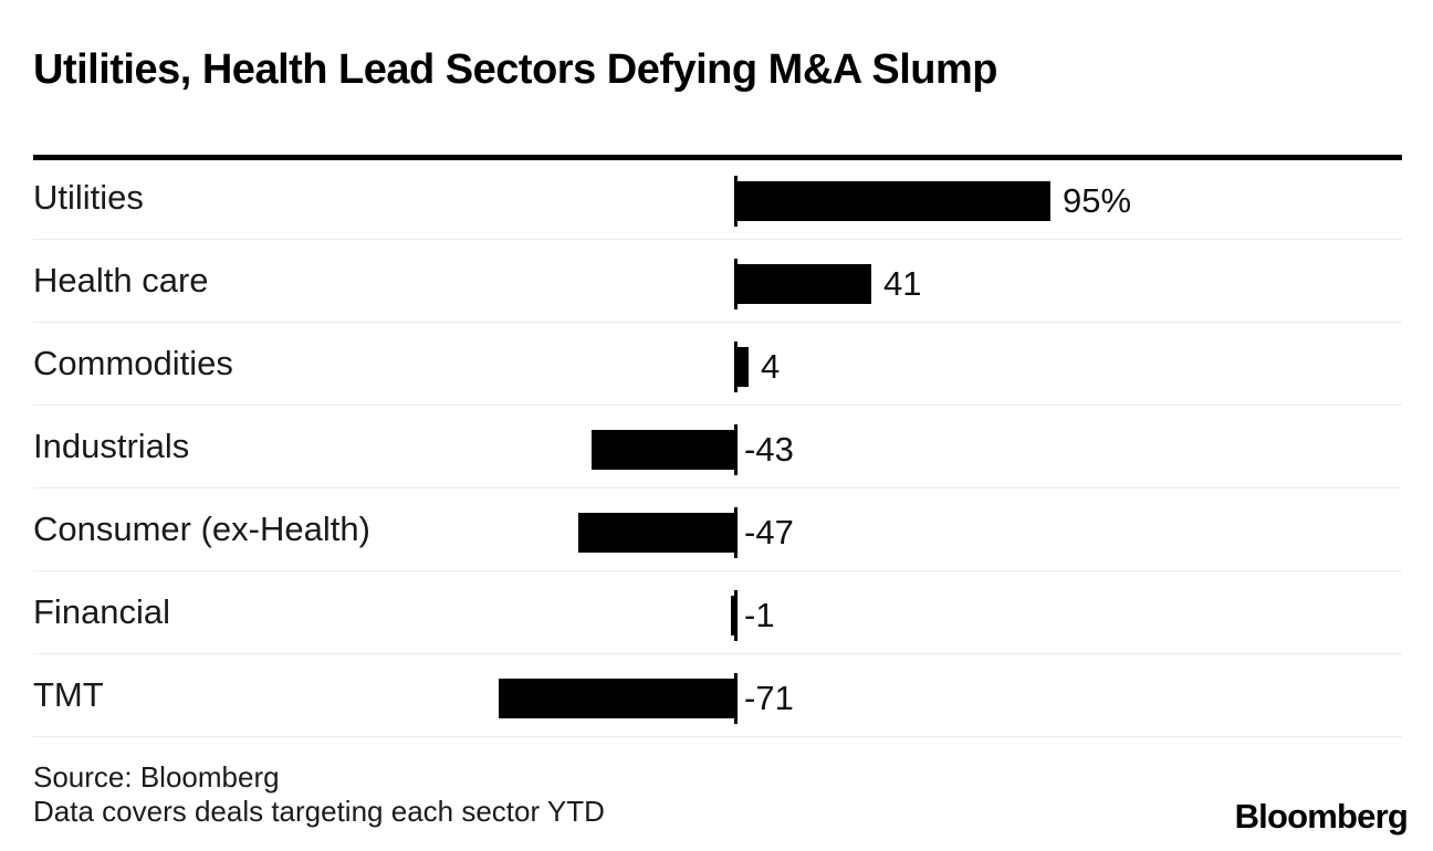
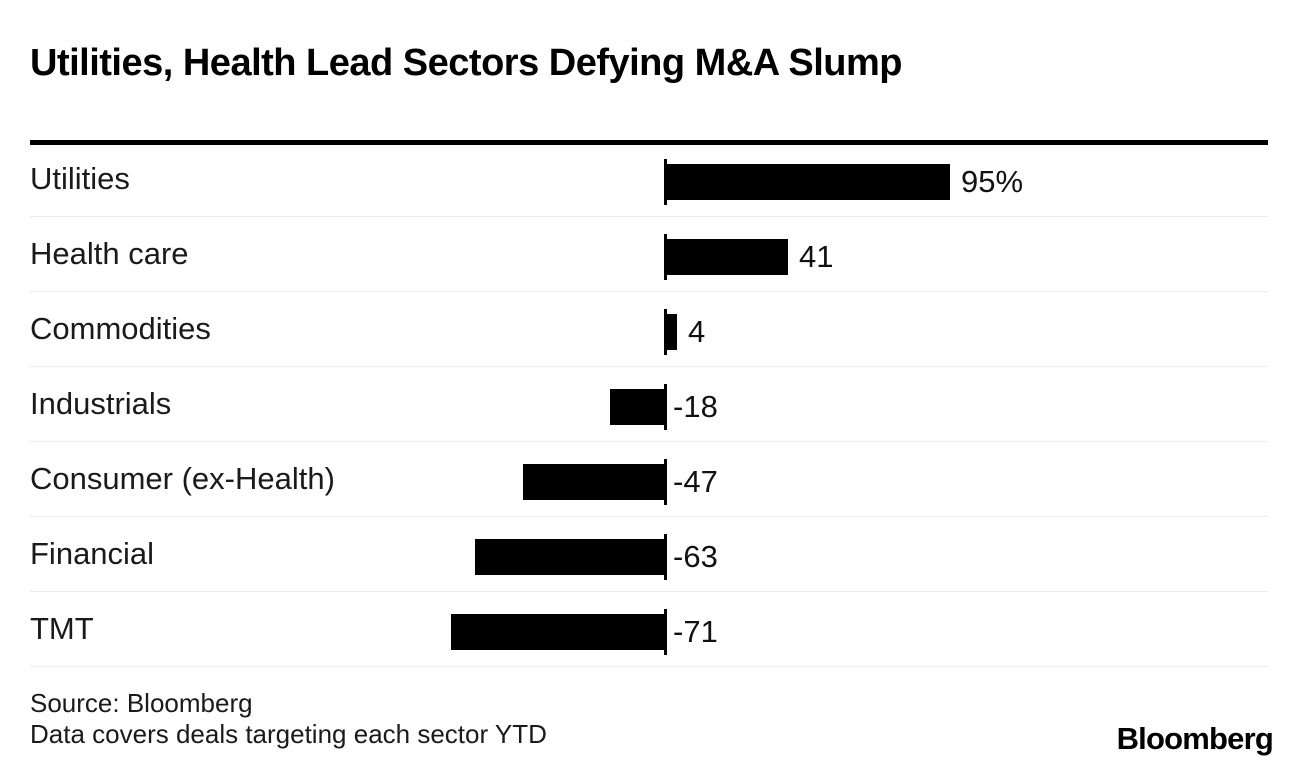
Industrials: -43 -> -18
Financial: -1 -> -63
